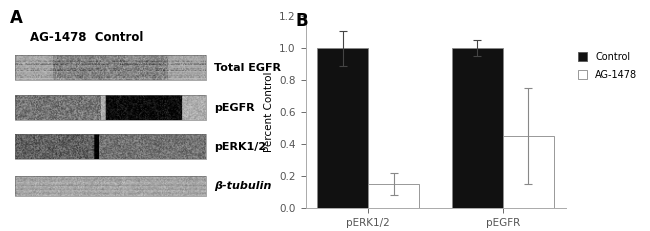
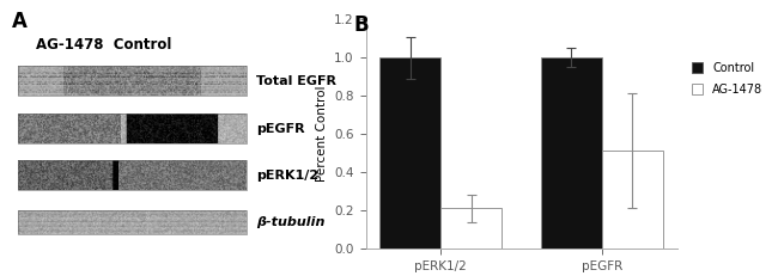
AG-1478/pERK1/2: 0.15 -> 0.21
AG-1478/pEGFR: 0.45 -> 0.51
